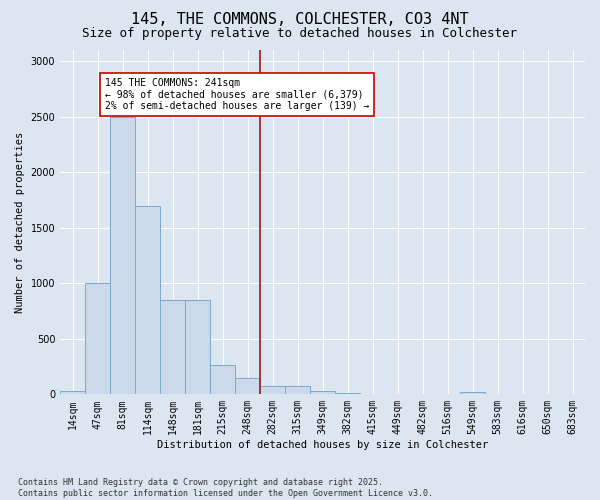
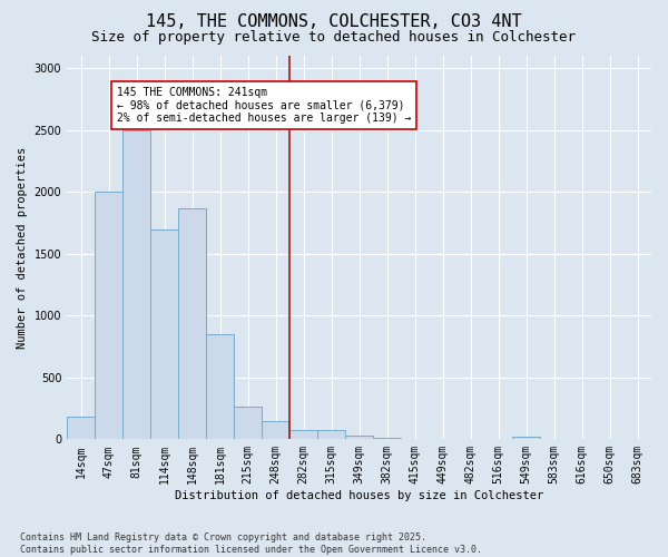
14sqm: 30 -> 180
47sqm: 1000 -> 2000
148sqm: 850 -> 1870
